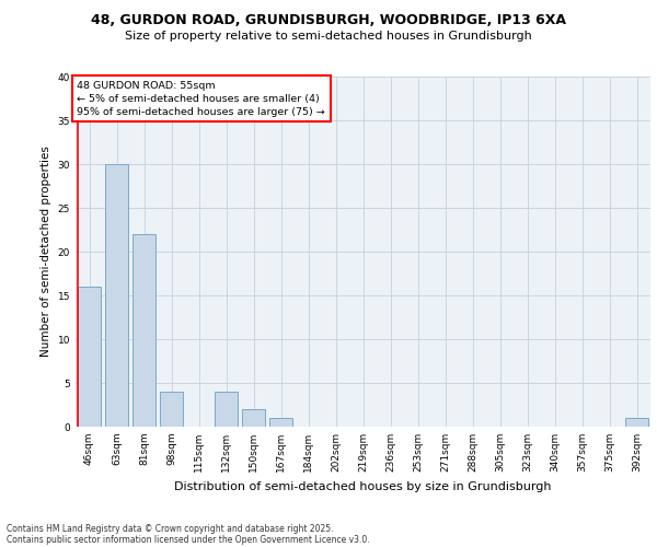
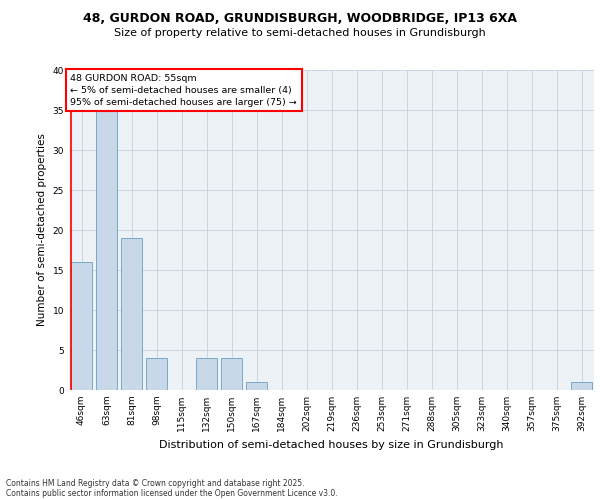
63sqm: 30 -> 35
81sqm: 22 -> 19
150sqm: 2 -> 4
